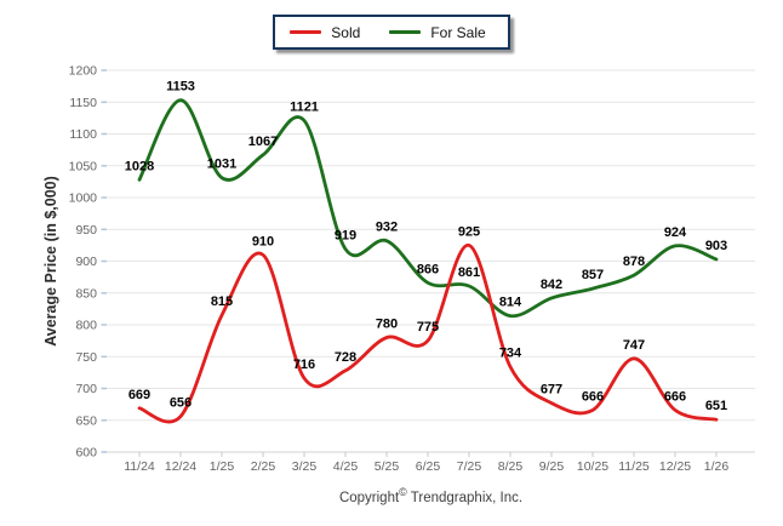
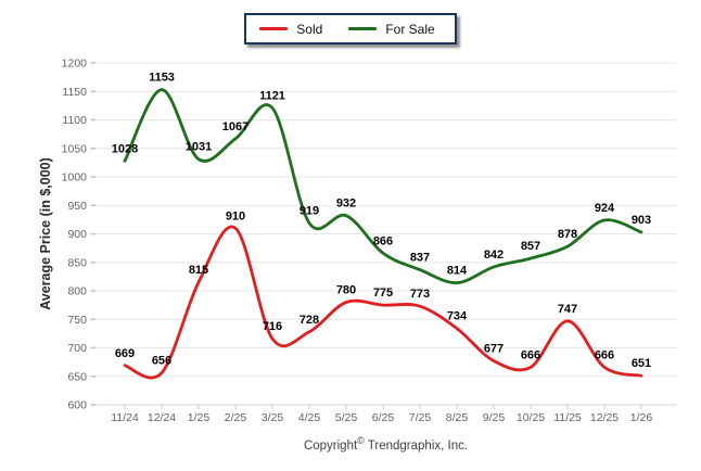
Sold/7/25: 925 -> 773
For Sale/7/25: 861 -> 837
